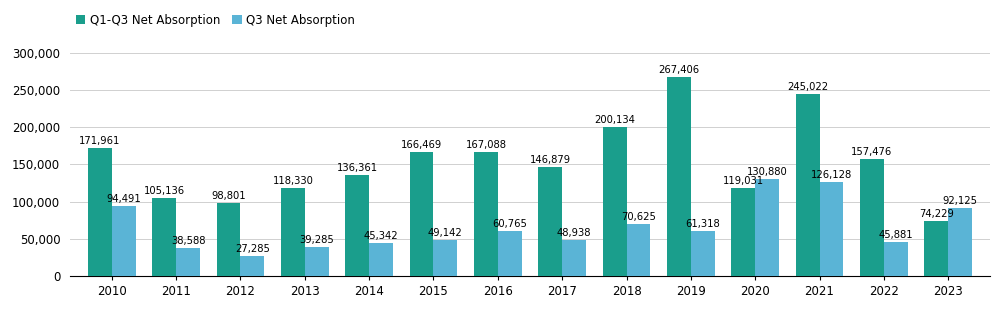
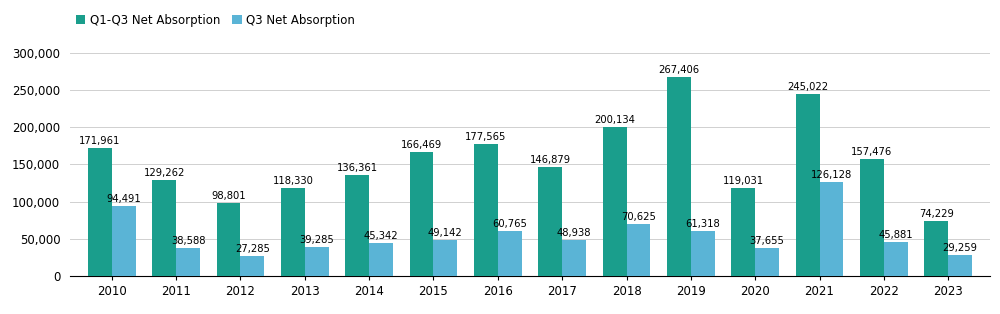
Q1-Q3 Net Absorption/2011: 105,136 -> 129,262
Q1-Q3 Net Absorption/2016: 167,088 -> 177,565
Q3 Net Absorption/2020: 130,880 -> 37,655
Q3 Net Absorption/2023: 92,125 -> 29,259
